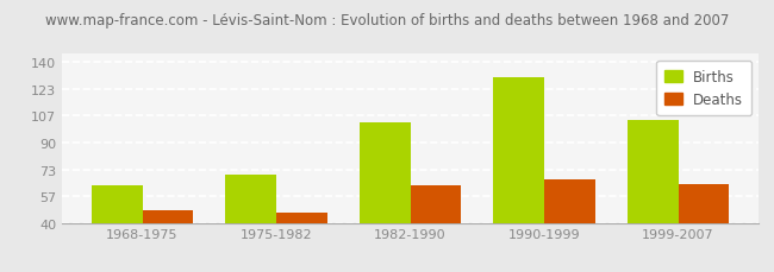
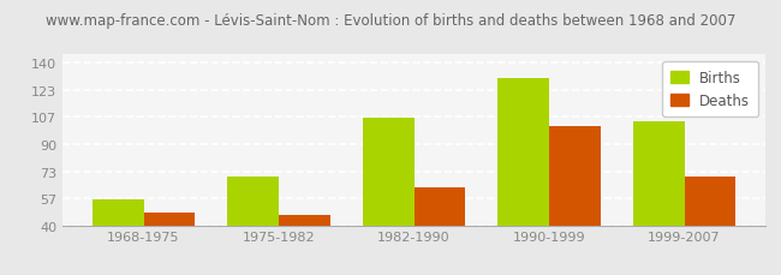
Births/1968-1975: 63 -> 56
Births/1982-1990: 102 -> 106
Deaths/1990-1999: 67 -> 101
Deaths/1999-2007: 64 -> 70
